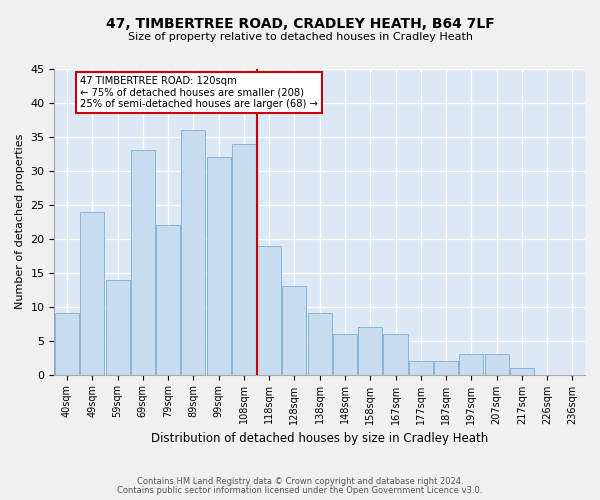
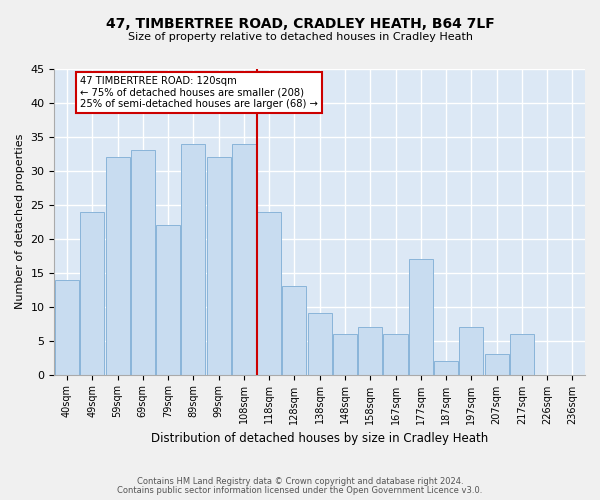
40sqm: 9 -> 14
59sqm: 14 -> 32
89sqm: 36 -> 34
118sqm: 19 -> 24
177sqm: 2 -> 17
197sqm: 3 -> 7
217sqm: 1 -> 6
